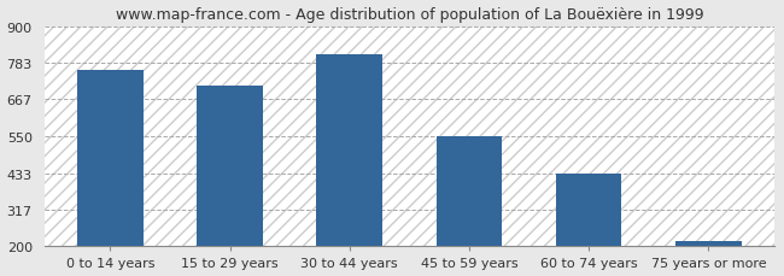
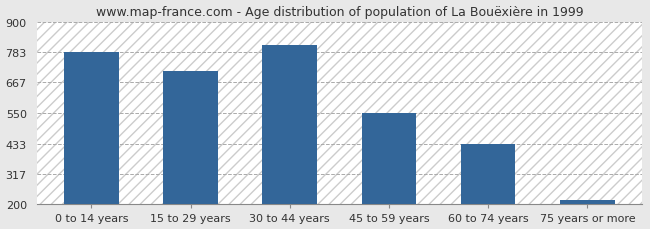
0 to 14 years: 760 -> 785
